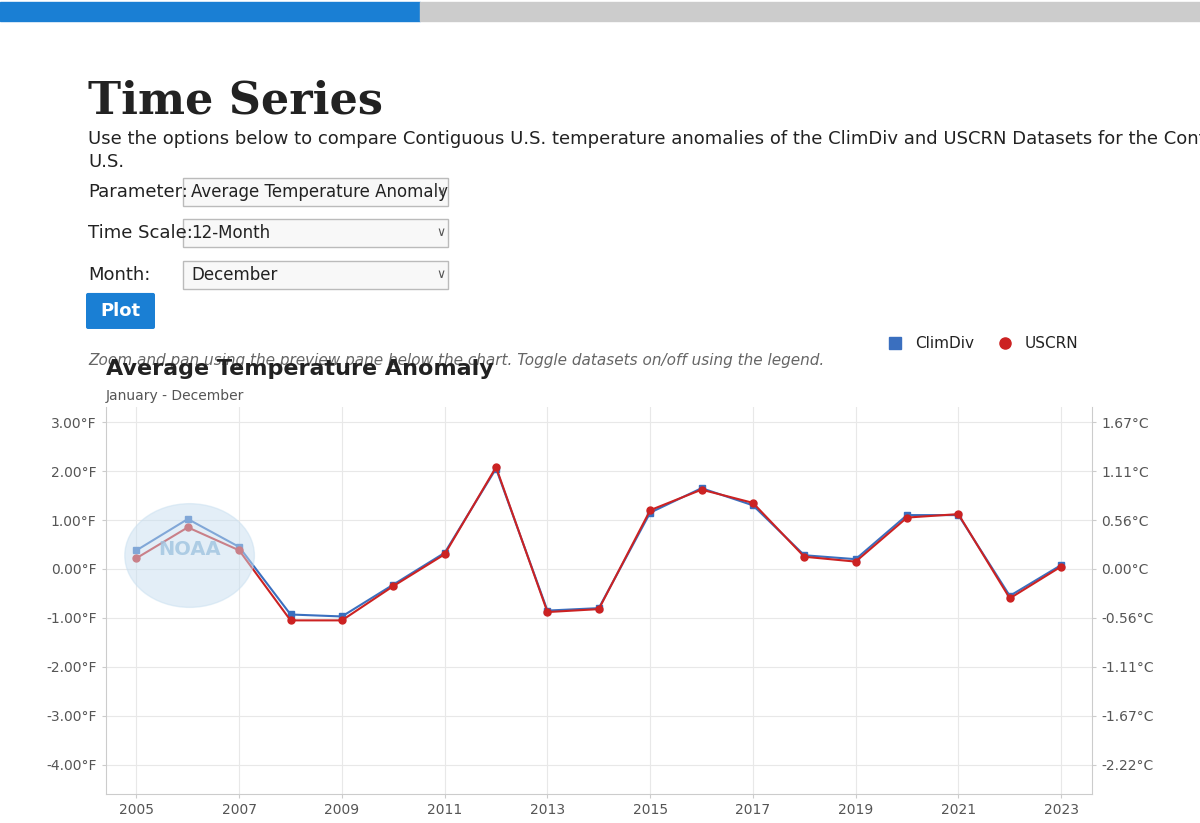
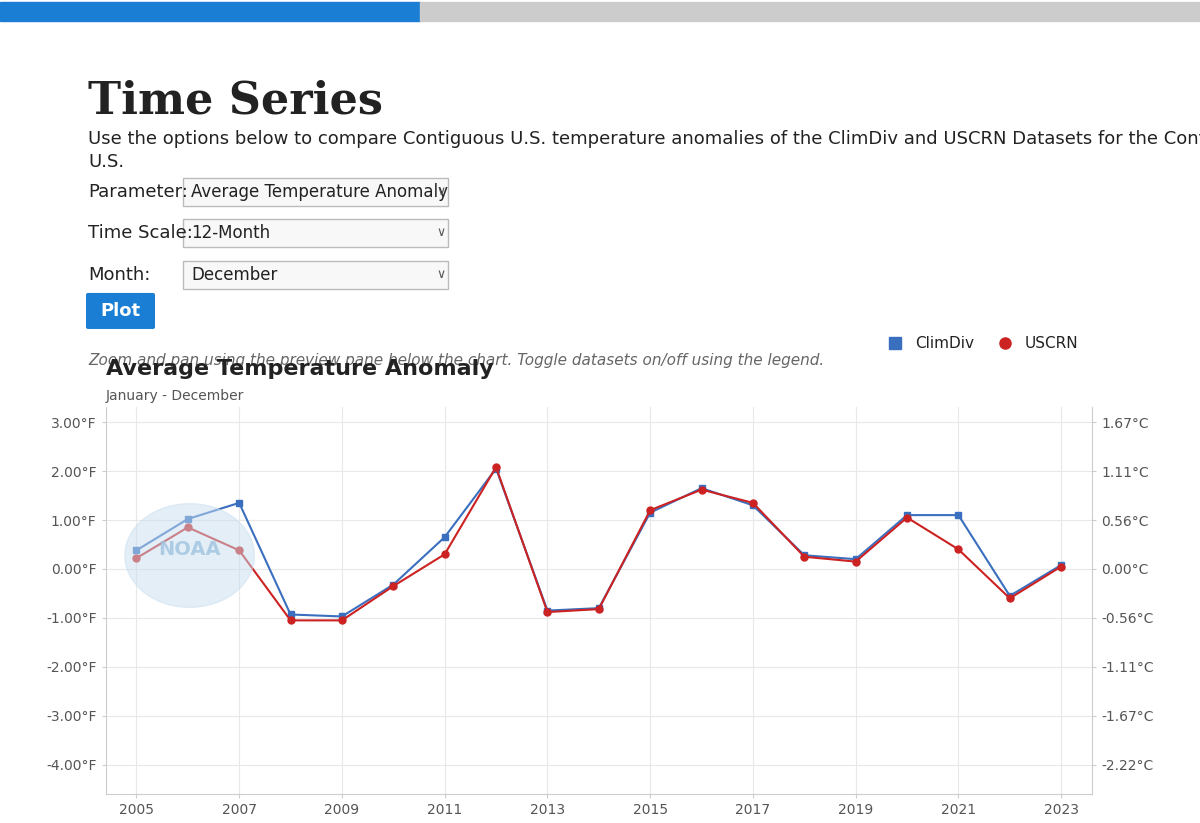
ClimDiv/2007: 0.45°F -> 1.35°F
ClimDiv/2011: 0.33°F -> 0.65°F
USCRN/2021: 1.12°F -> 0.40°F
